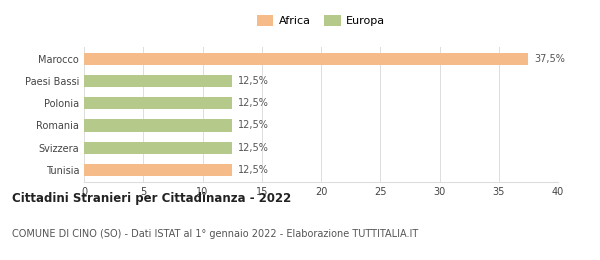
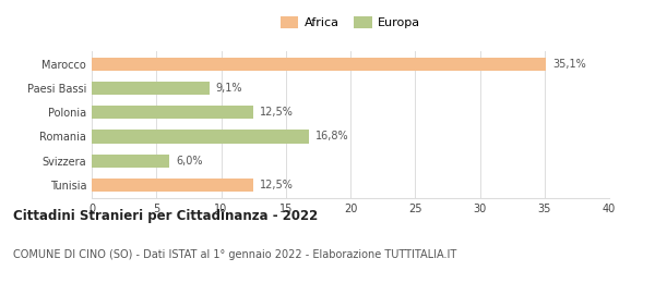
Marocco: 37,5% -> 35,1%
Paesi Bassi: 12,5% -> 9,1%
Romania: 12,5% -> 16,8%
Svizzera: 12,5% -> 6,0%
